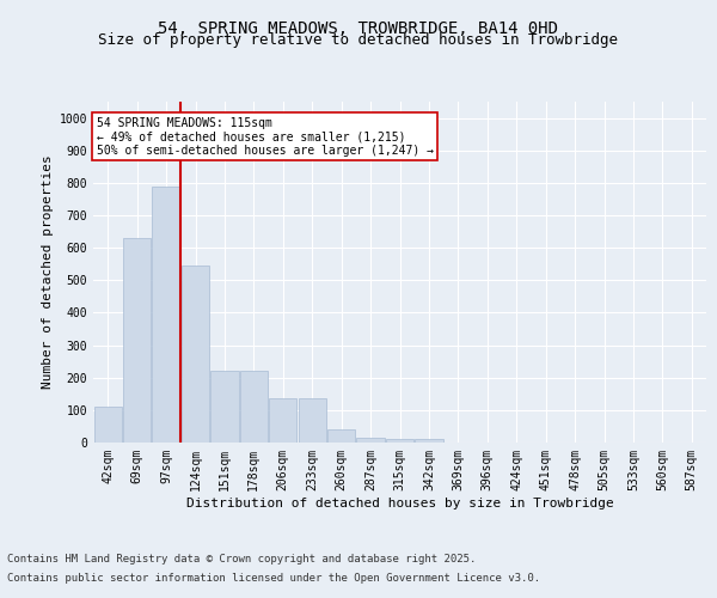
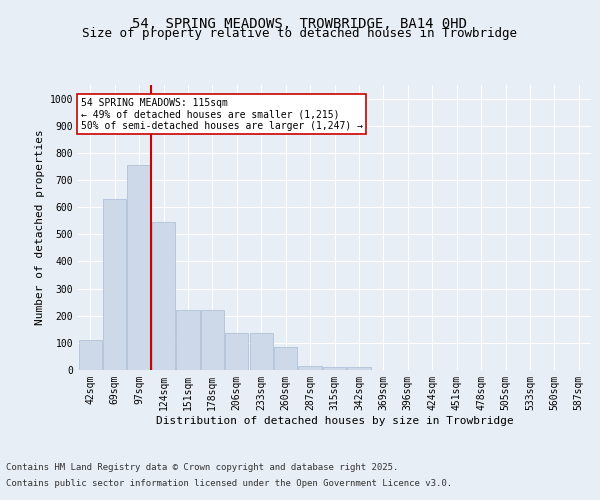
97sqm: 790 -> 755
260sqm: 40 -> 85
